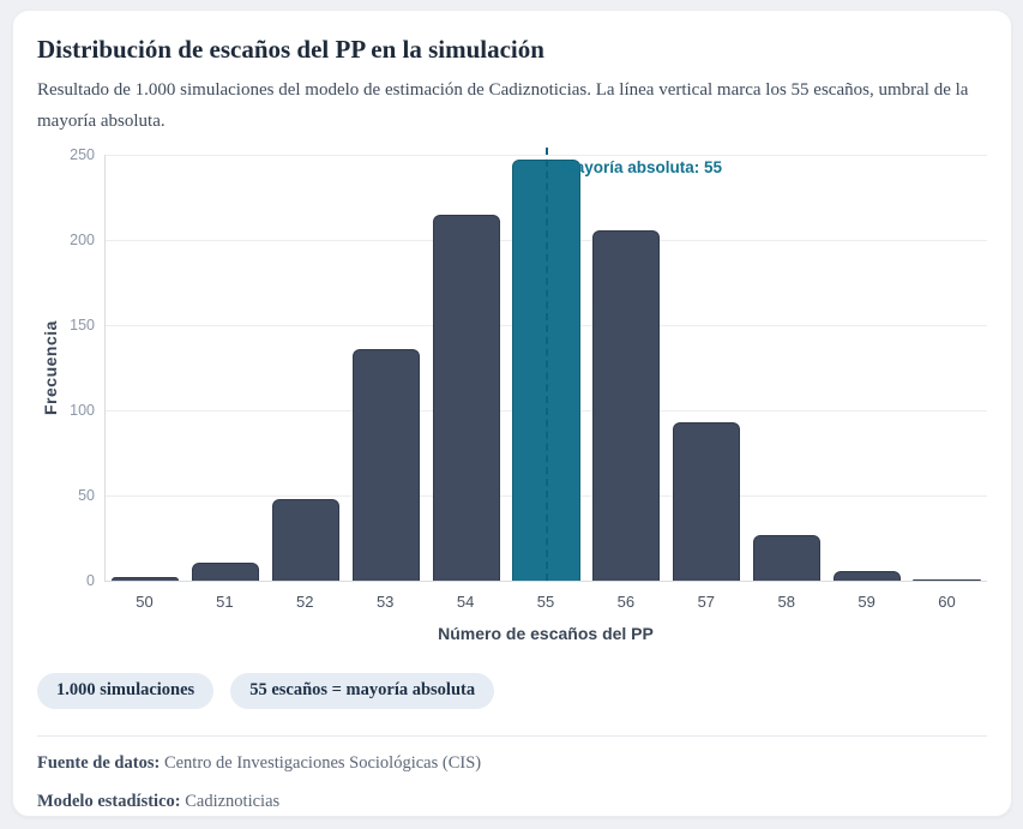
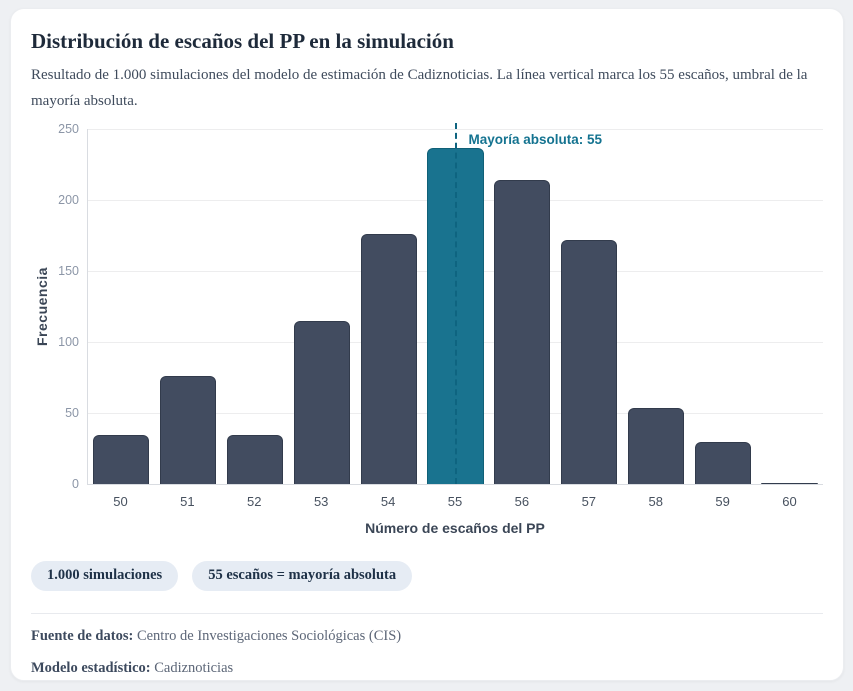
50: 2 -> 35
51: 11 -> 76
52: 48 -> 35
53: 136 -> 115
54: 215 -> 176
55: 247 -> 237
56: 206 -> 214
57: 93 -> 172
58: 27 -> 54
59: 6 -> 30
